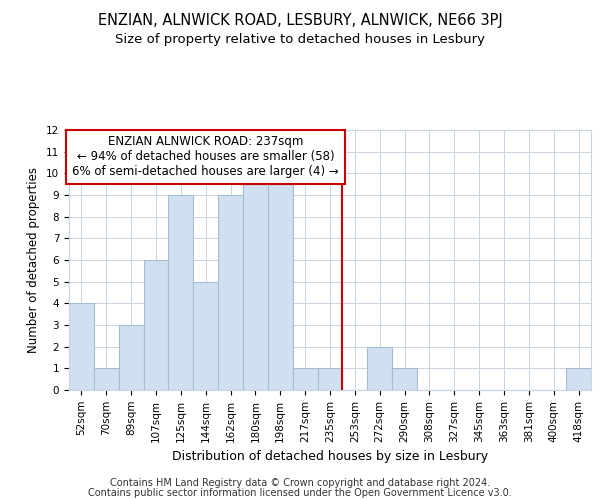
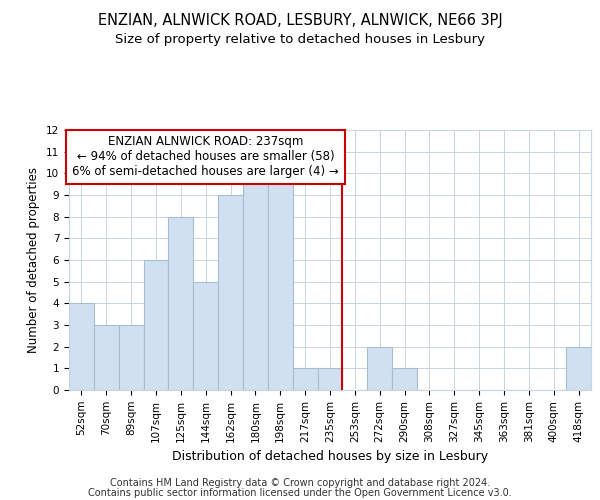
70sqm: 1 -> 3
125sqm: 9 -> 8
418sqm: 1 -> 2
